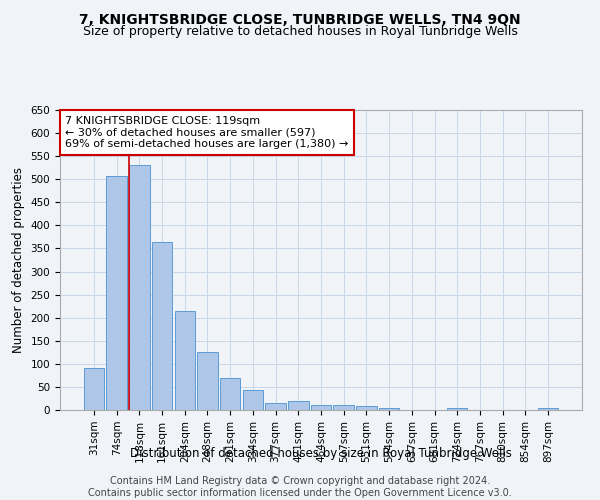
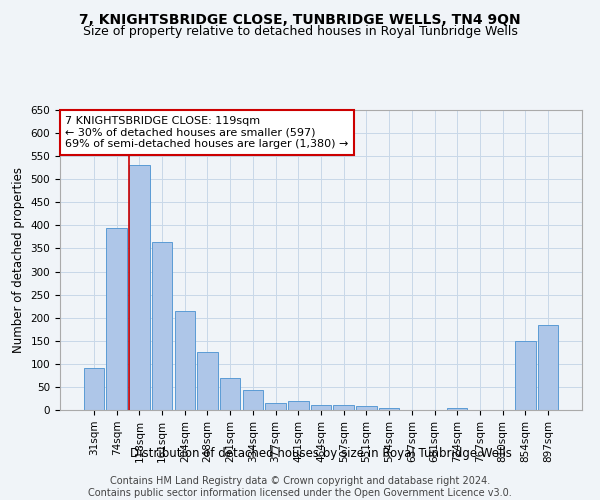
74sqm: 507 -> 395
854sqm: 1 -> 150
897sqm: 4 -> 185
